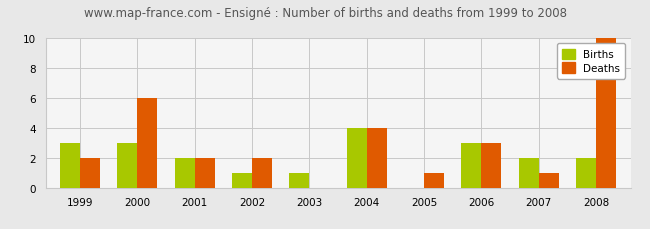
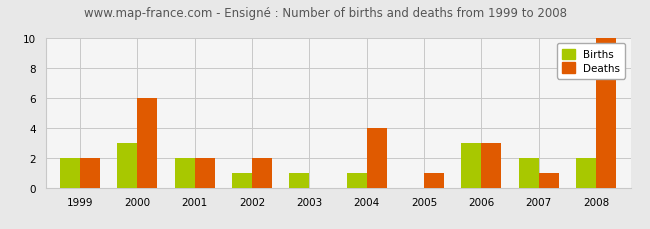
Births/1999: 3 -> 2
Births/2004: 4 -> 1
